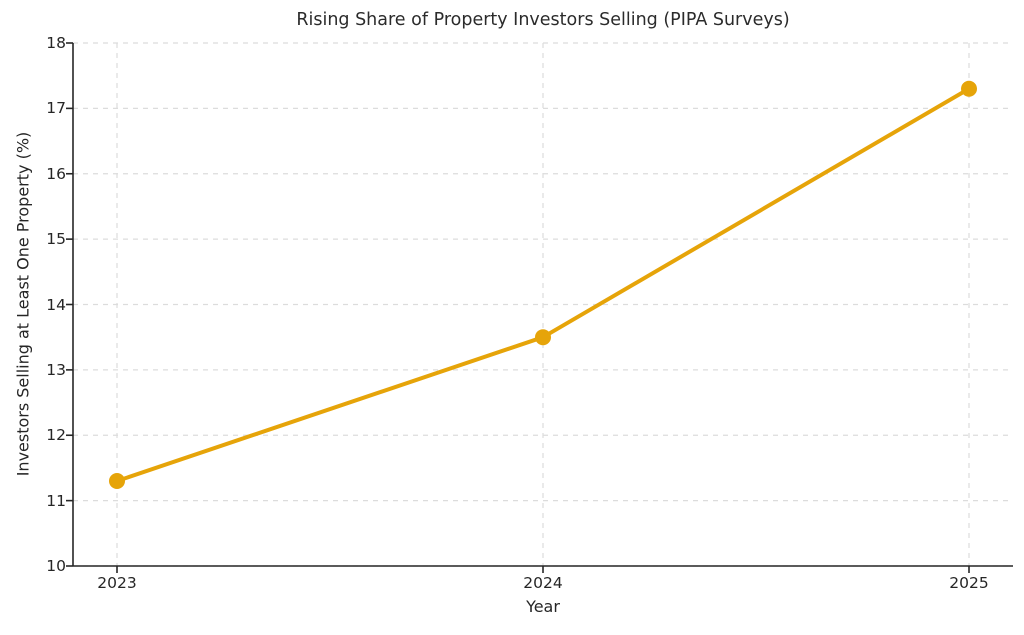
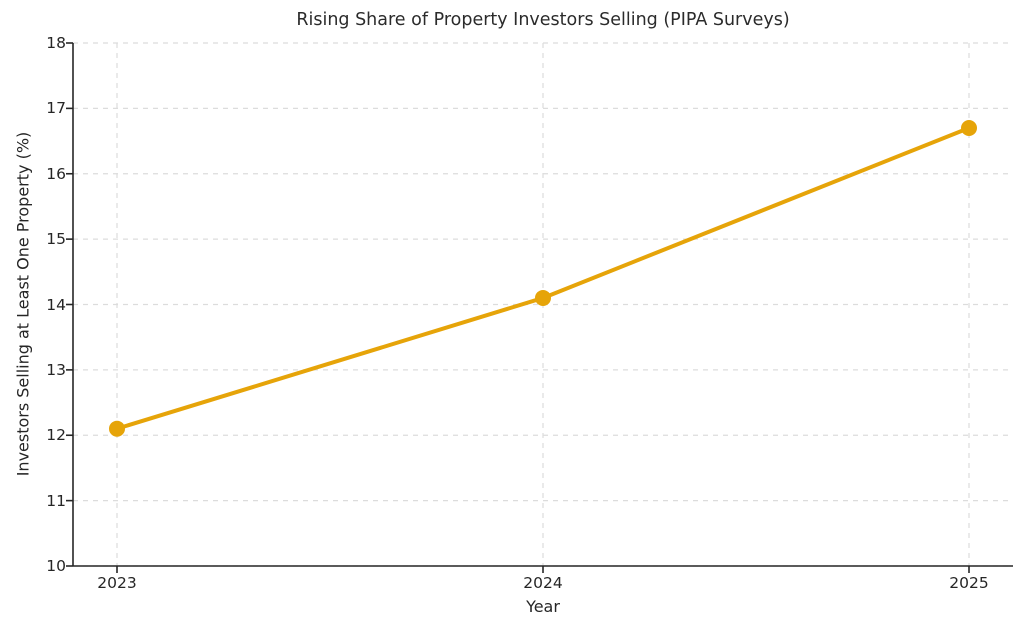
2023: 11.3 -> 12.1
2024: 13.5 -> 14.1
2025: 17.3 -> 16.7
